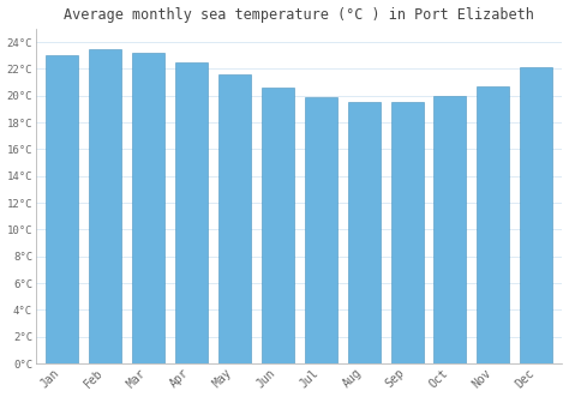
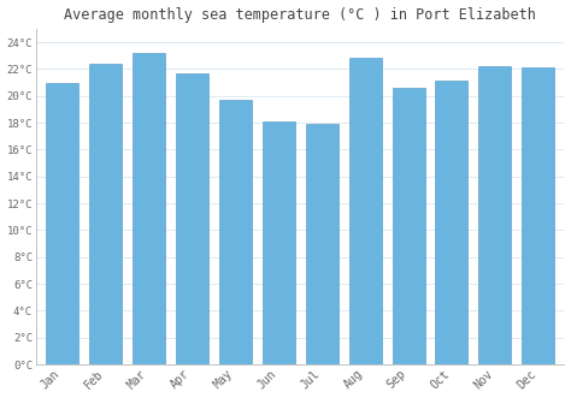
Jan: 23.0°C -> 21.0°C
Feb: 23.5°C -> 22.4°C
Apr: 22.5°C -> 21.7°C
May: 21.6°C -> 19.7°C
Jun: 20.6°C -> 18.1°C
Jul: 19.9°C -> 17.9°C
Aug: 19.5°C -> 22.8°C
Sep: 19.5°C -> 20.6°C
Oct: 20.0°C -> 21.1°C
Nov: 20.7°C -> 22.2°C
